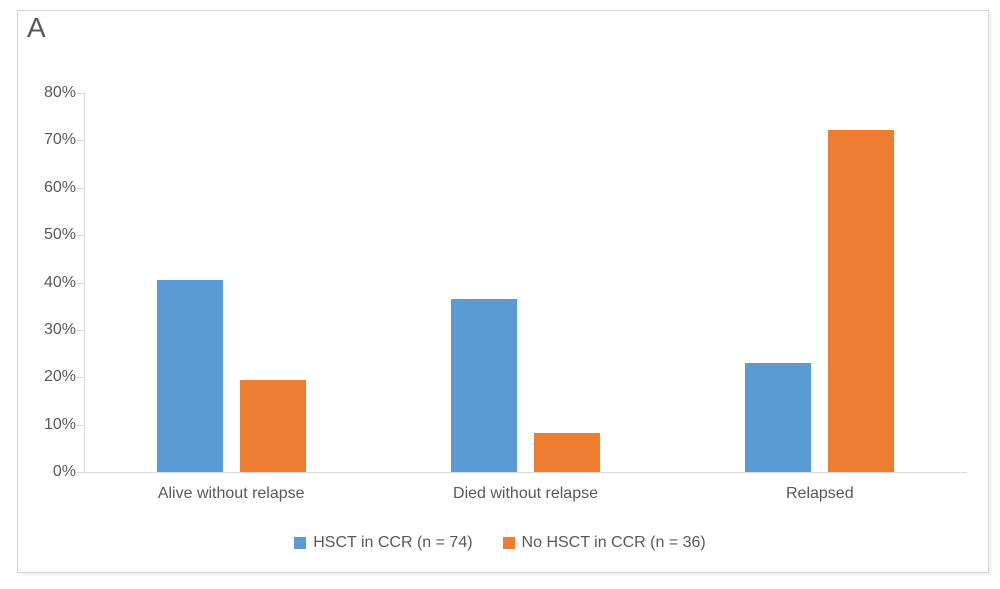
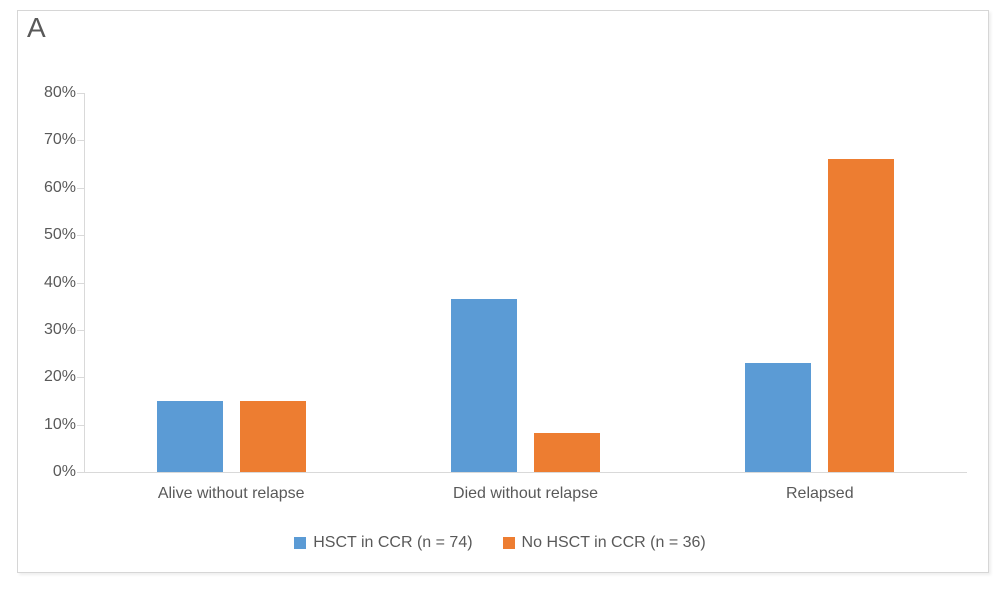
HSCT in CCR (n = 74)/Alive without relapse: 40% -> 15%
No HSCT in CCR (n = 36)/Alive without relapse: 19% -> 15%
No HSCT in CCR (n = 36)/Relapsed: 72% -> 66%
